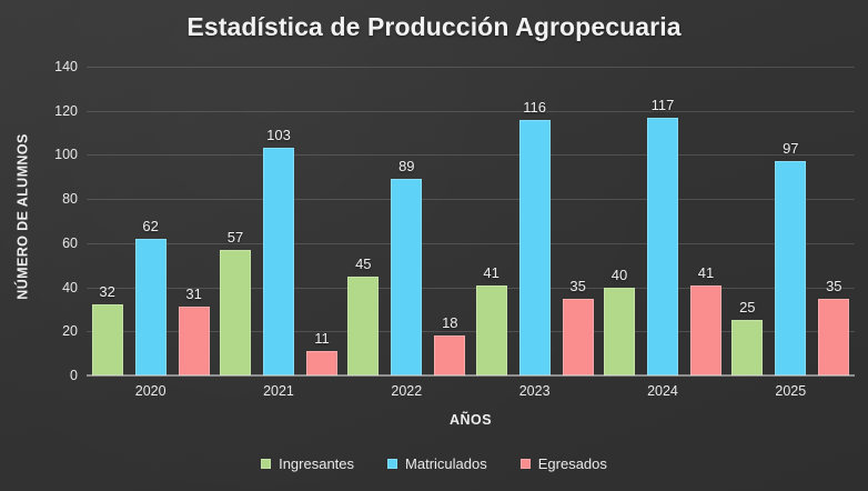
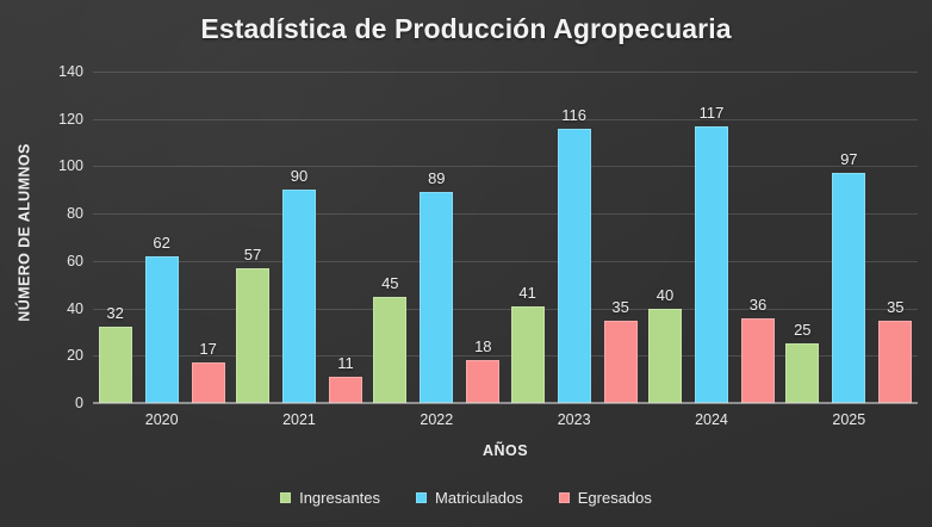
Egresados/2020: 31 -> 17
Matriculados/2021: 103 -> 90
Egresados/2024: 41 -> 36
